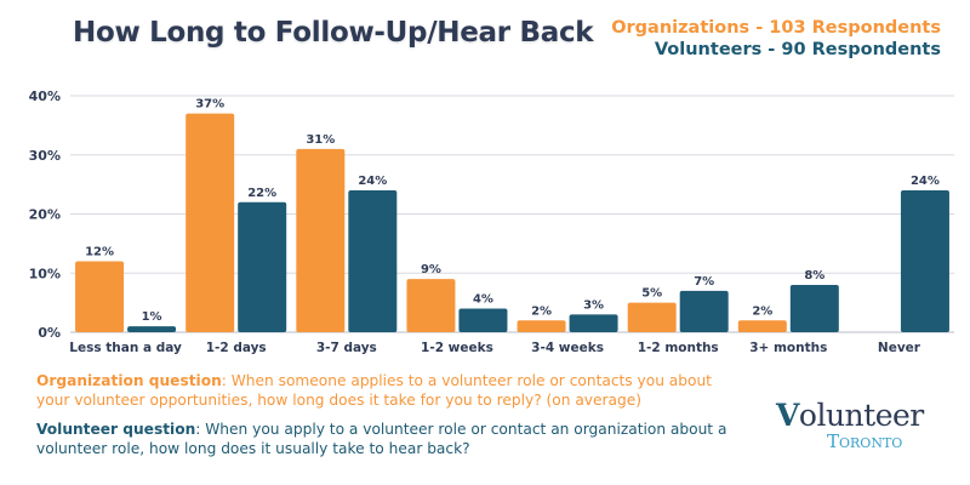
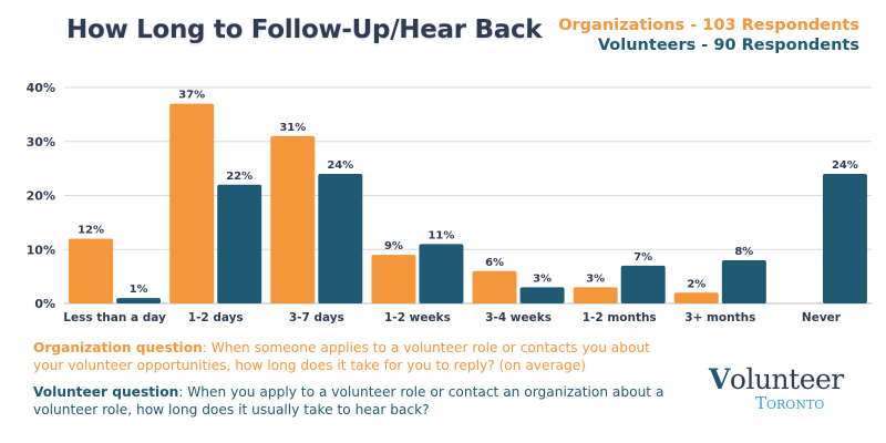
Volunteers - 90 Respondents/1-2 weeks: 4% -> 11%
Organizations - 103 Respondents/3-4 weeks: 2% -> 6%
Organizations - 103 Respondents/1-2 months: 5% -> 3%
